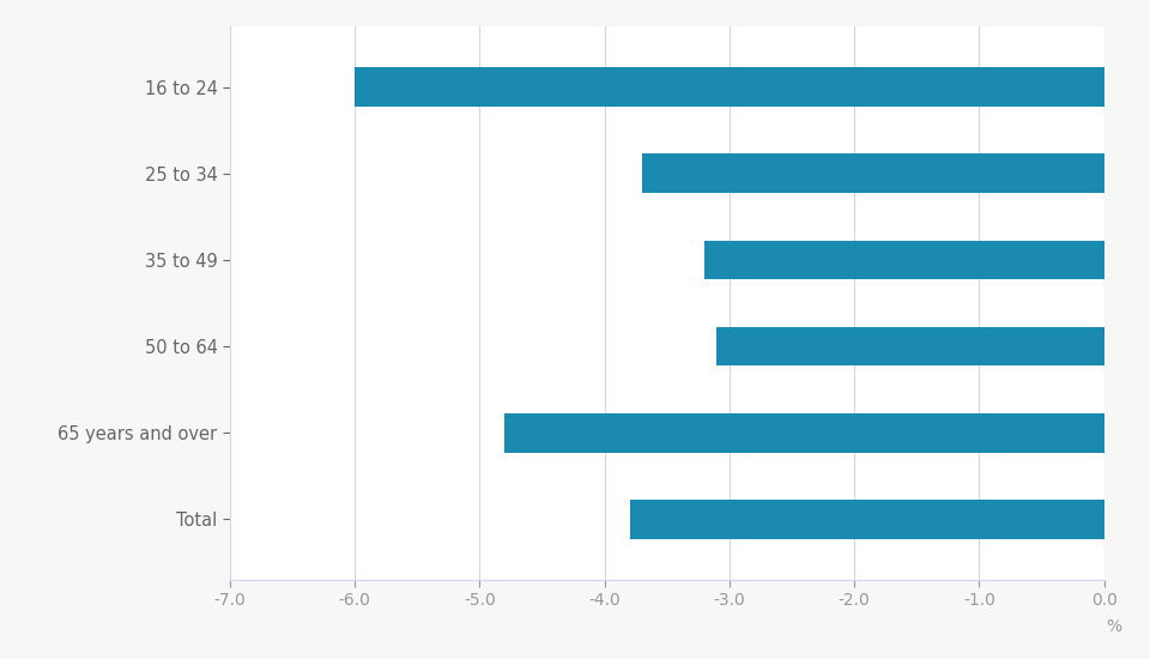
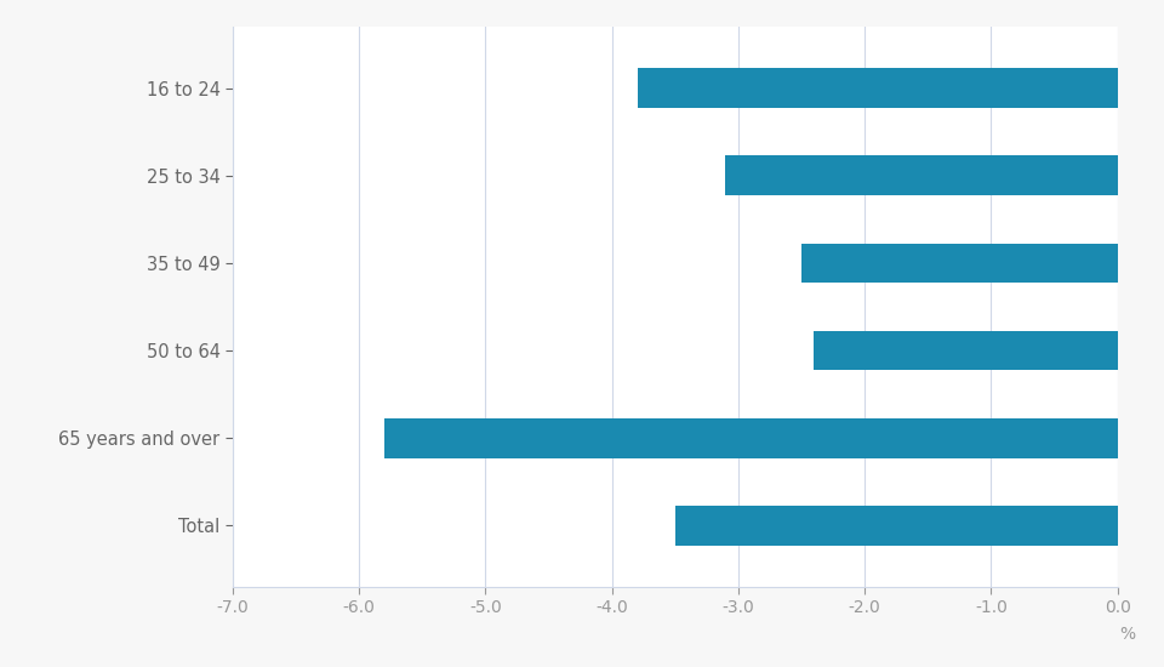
16 to 24: -6.0 -> -3.8
25 to 34: -3.7 -> -3.1
35 to 49: -3.2 -> -2.5
50 to 64: -3.1 -> -2.4
65 years and over: -4.8 -> -5.8
Total: -3.8 -> -3.5
